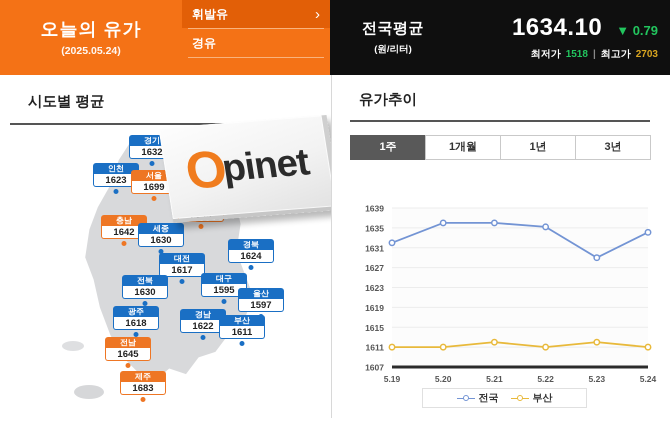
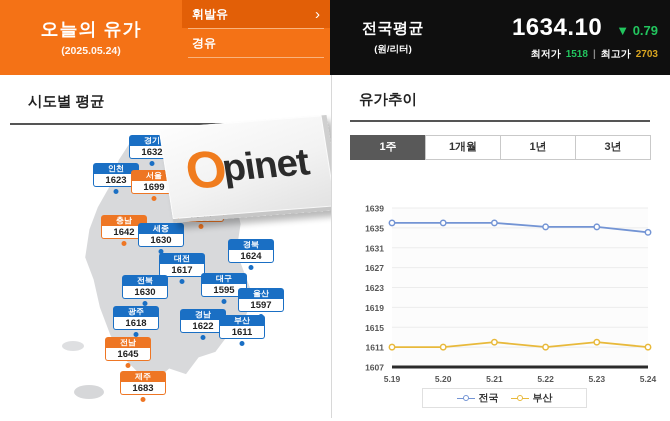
전국/5.19: 1632 -> 1636
전국/5.23: 1629 -> 1635
